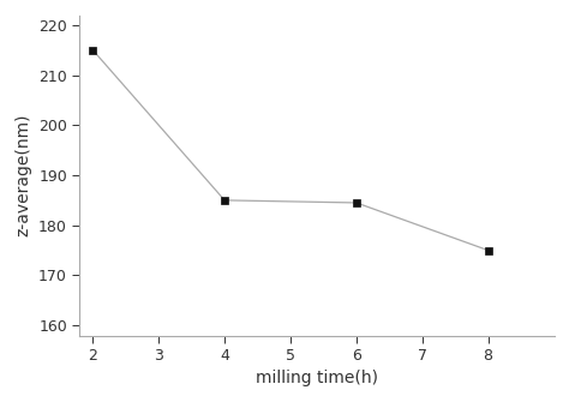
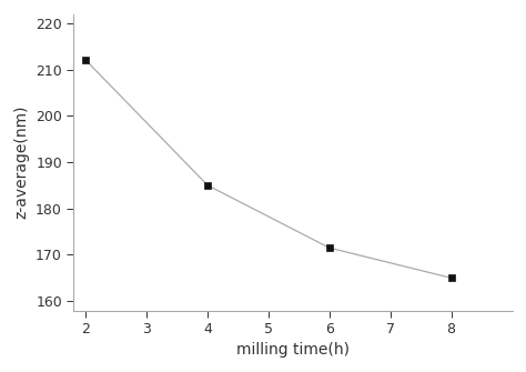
2: 215.0 -> 212.0
6: 184.5 -> 171.5
8: 175.0 -> 165.0
